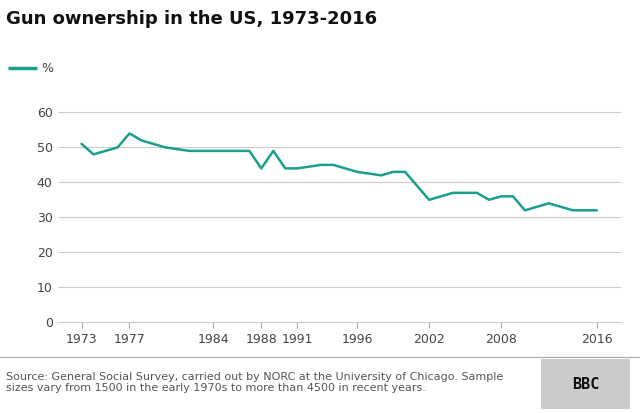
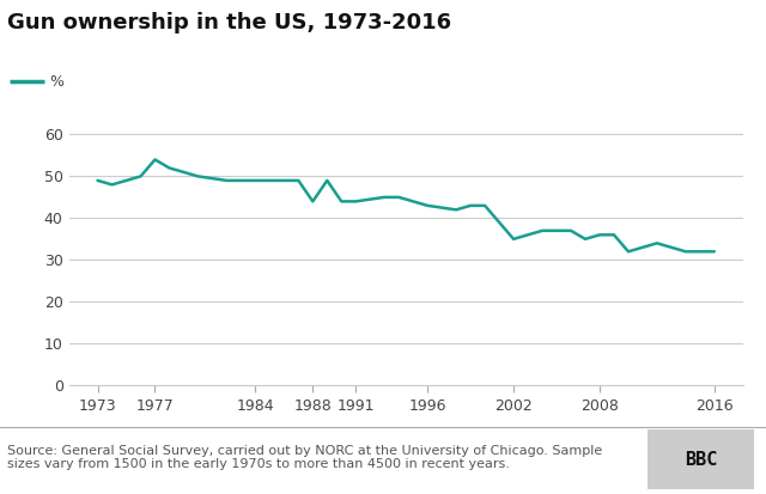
1973: 51 -> 49
